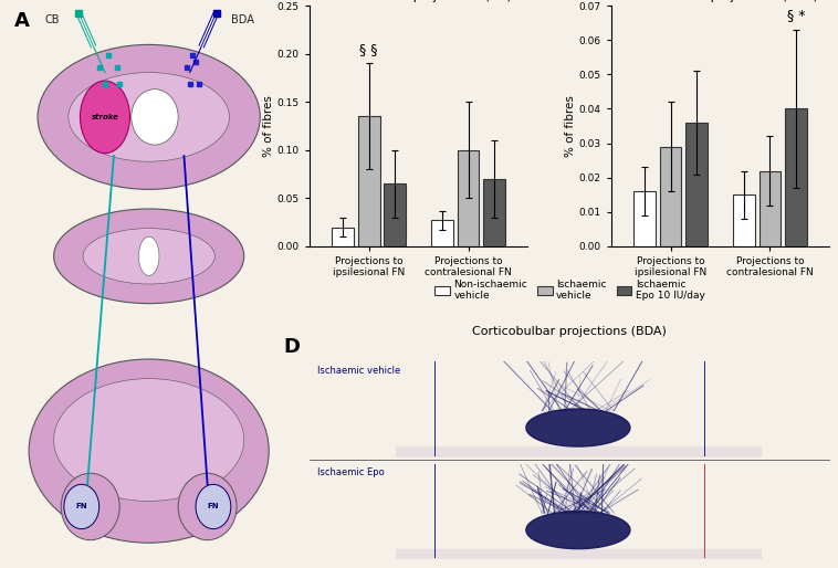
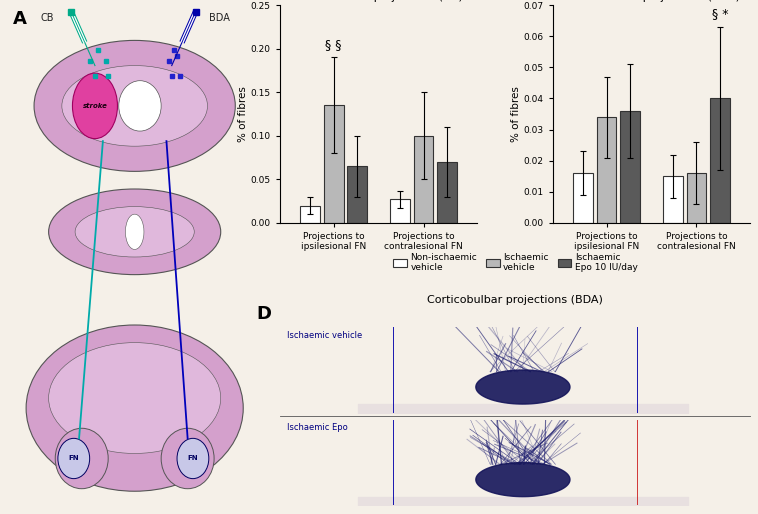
Corticobulbar projections (BDA)/Ischaemic vehicle/Projections to ipsilesional FN: 0.029 -> 0.034
Corticobulbar projections (BDA)/Ischaemic vehicle/Projections to contralesional FN: 0.022 -> 0.016
